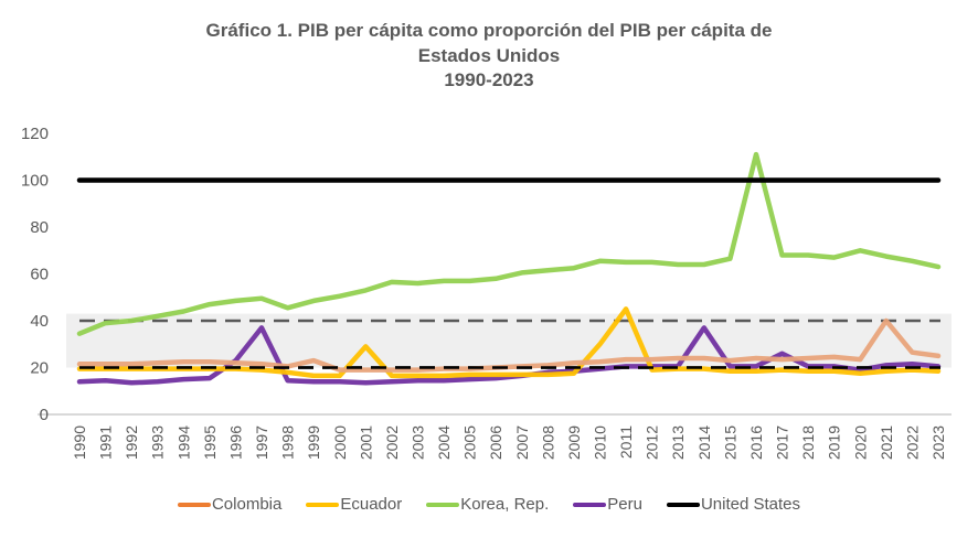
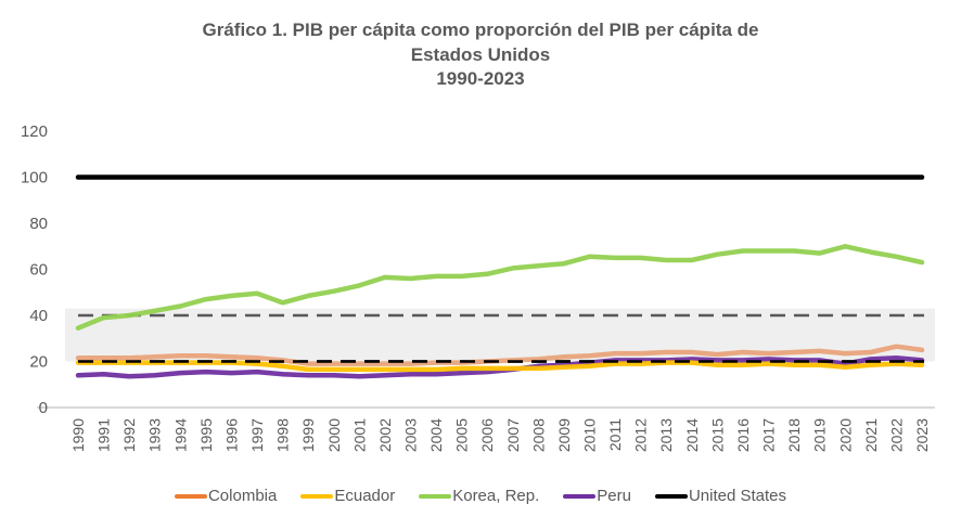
Peru/1996: 23 -> 15
Peru/1997: 37 -> 16
Colombia/1999: 23 -> 19
Ecuador/2001: 29 -> 16
Ecuador/2010: 30 -> 18
Ecuador/2011: 45 -> 19
Peru/2014: 37 -> 21
Korea, Rep./2016: 111 -> 68
Peru/2017: 26 -> 21
Colombia/2021: 40 -> 24
